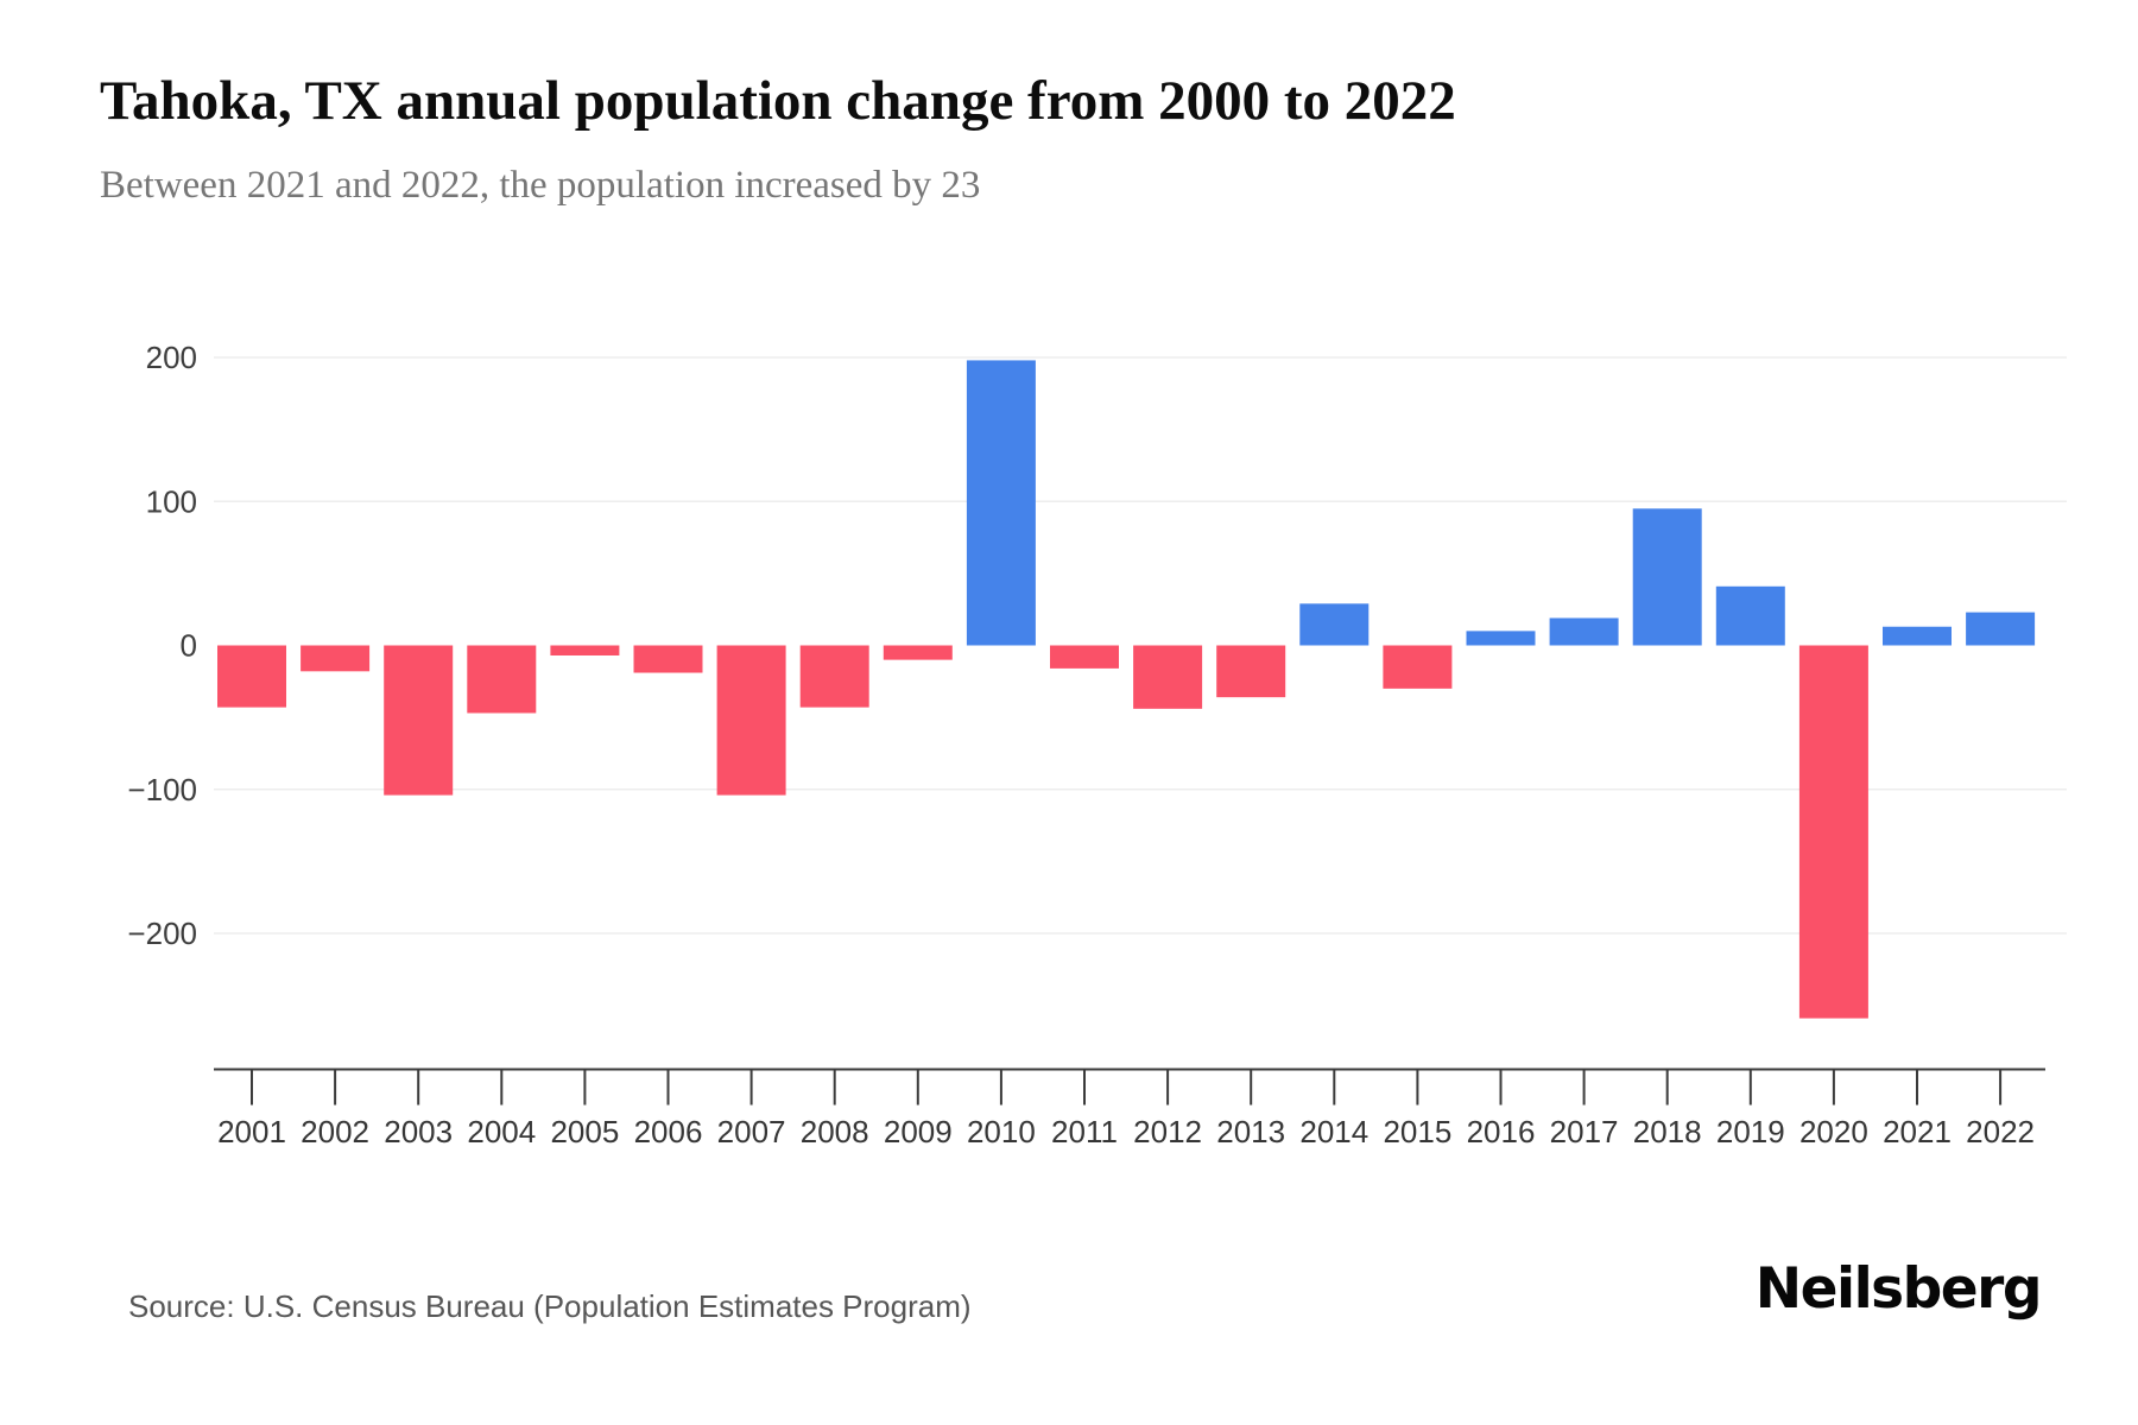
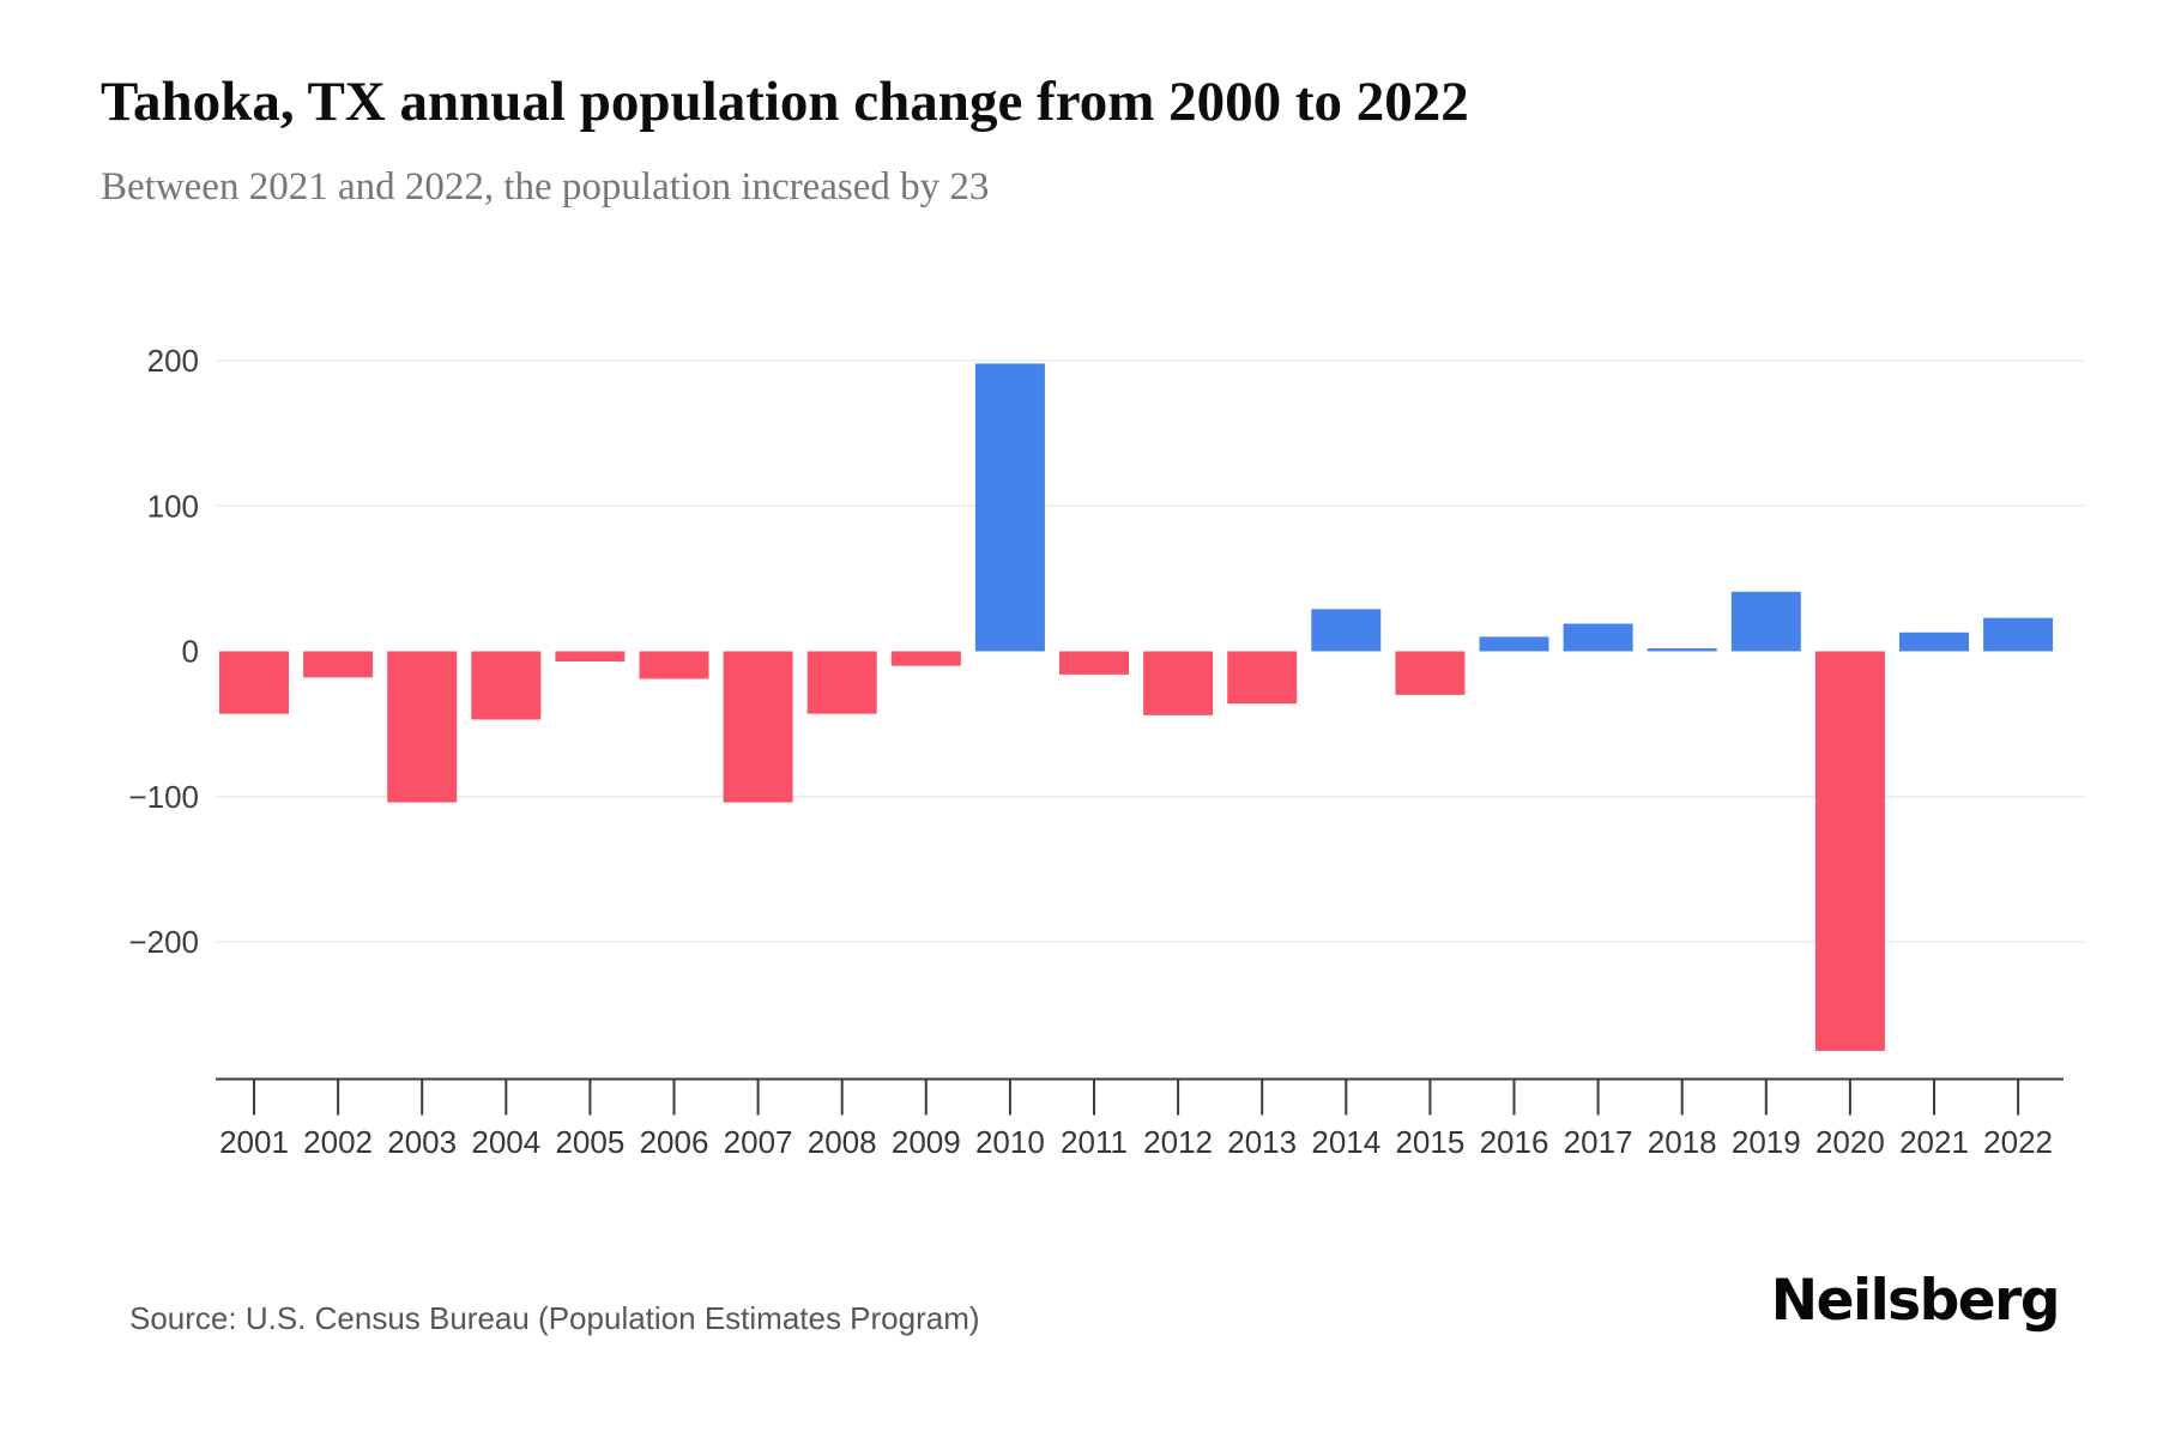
2018: 95 -> 2
2020: -259 -> -275
